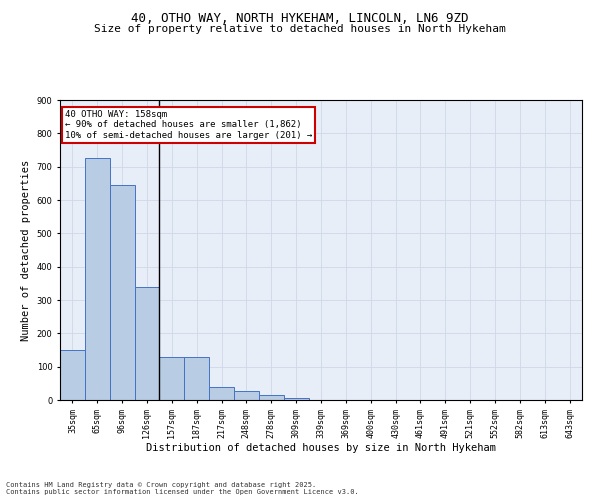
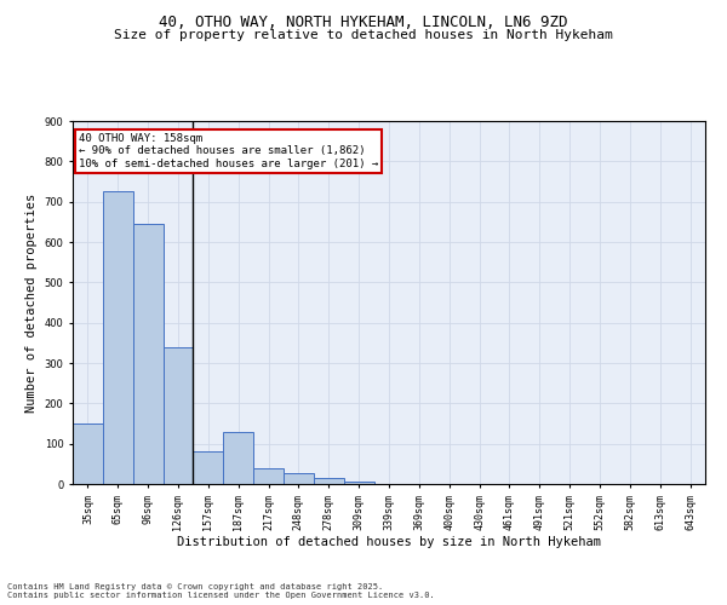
157sqm: 130 -> 80
